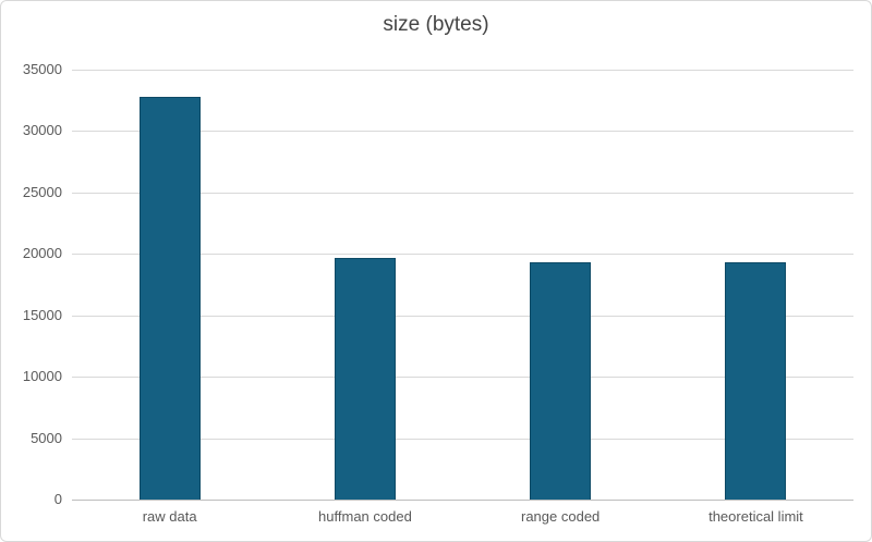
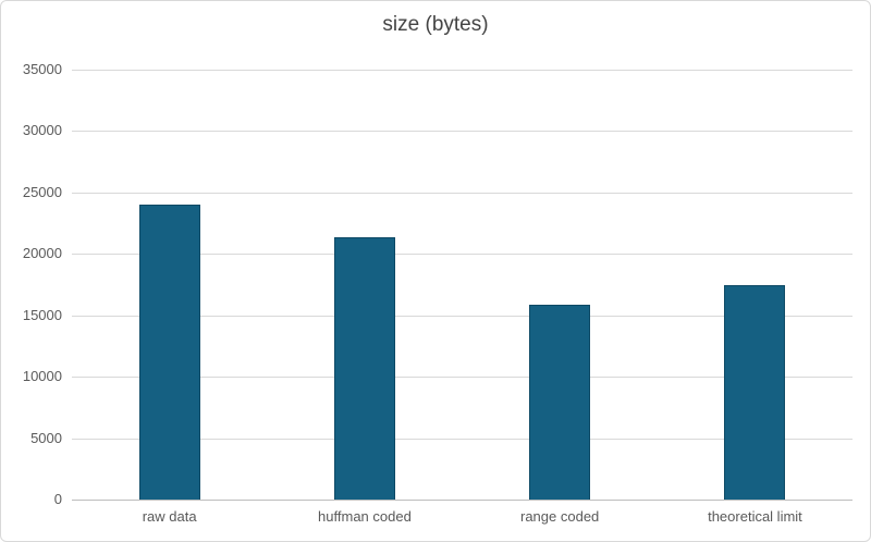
raw data: 32800 -> 24000
huffman coded: 19600 -> 21400
range coded: 19300 -> 15900
theoretical limit: 19300 -> 17500
